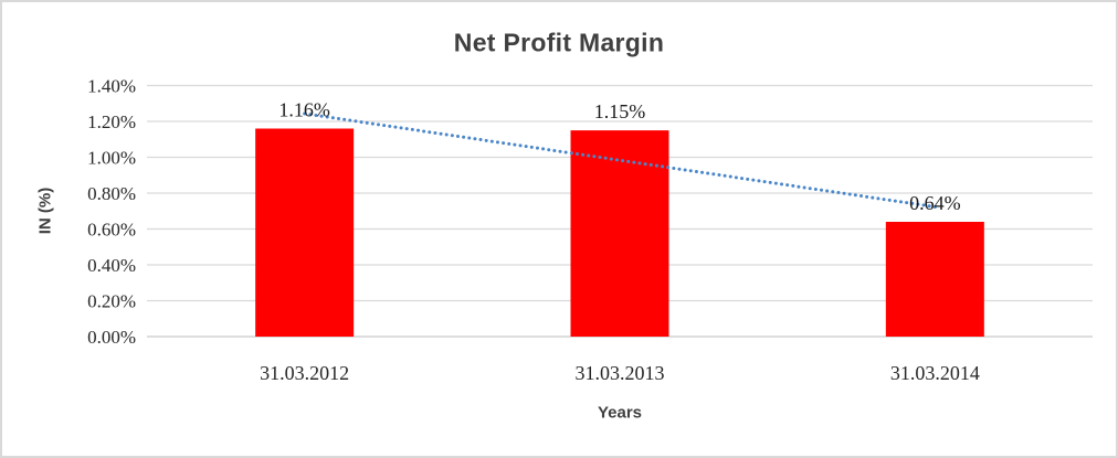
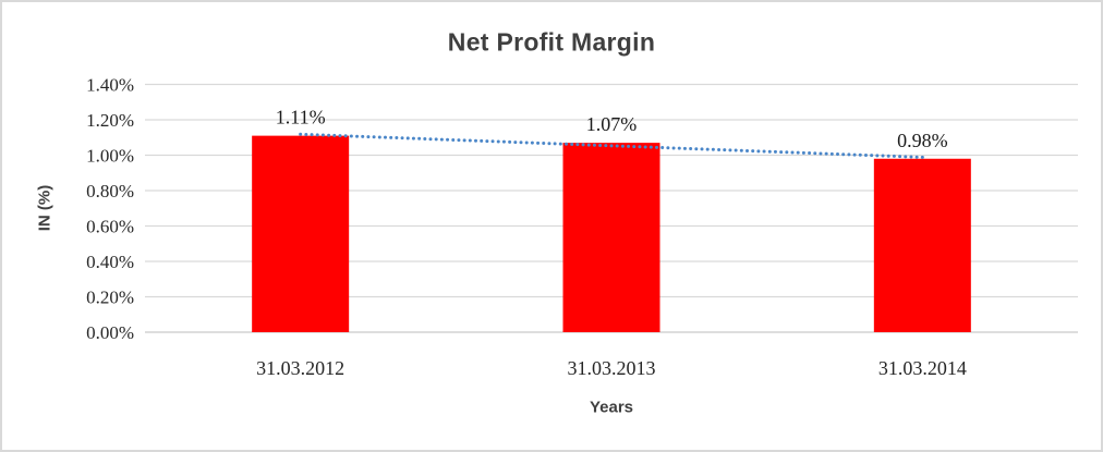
31.03.2012: 1.16% -> 1.11%
31.03.2013: 1.15% -> 1.07%
31.03.2014: 0.64% -> 0.98%
